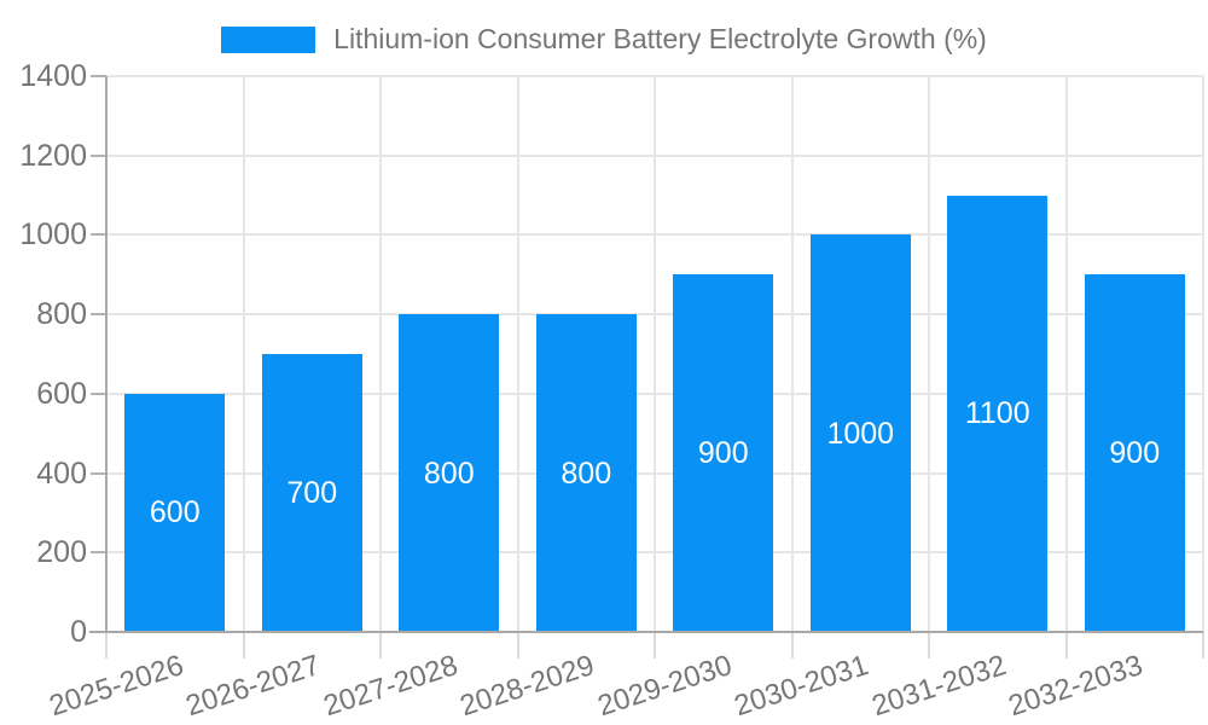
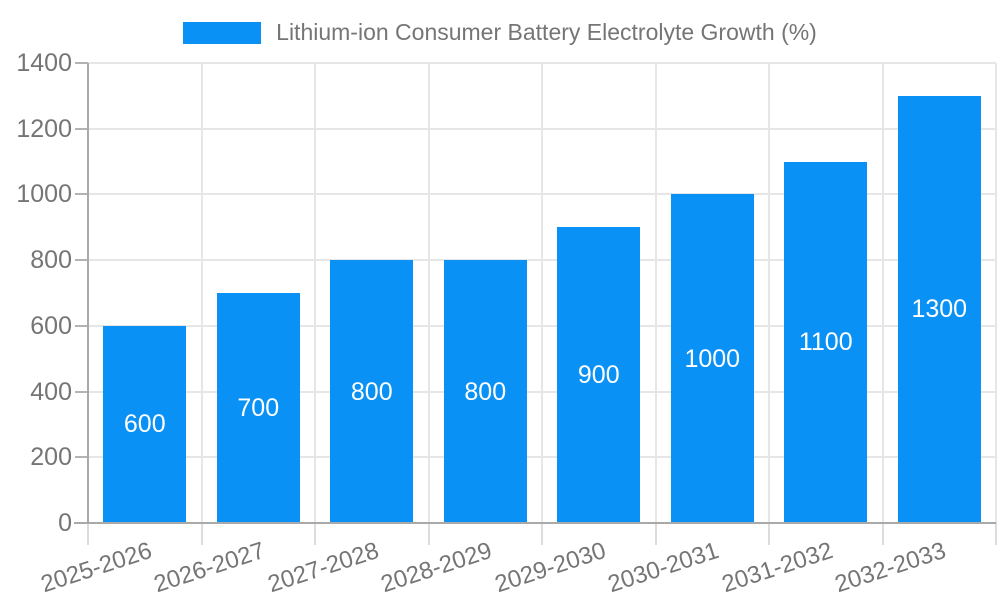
2032-2033: 900 -> 1300
